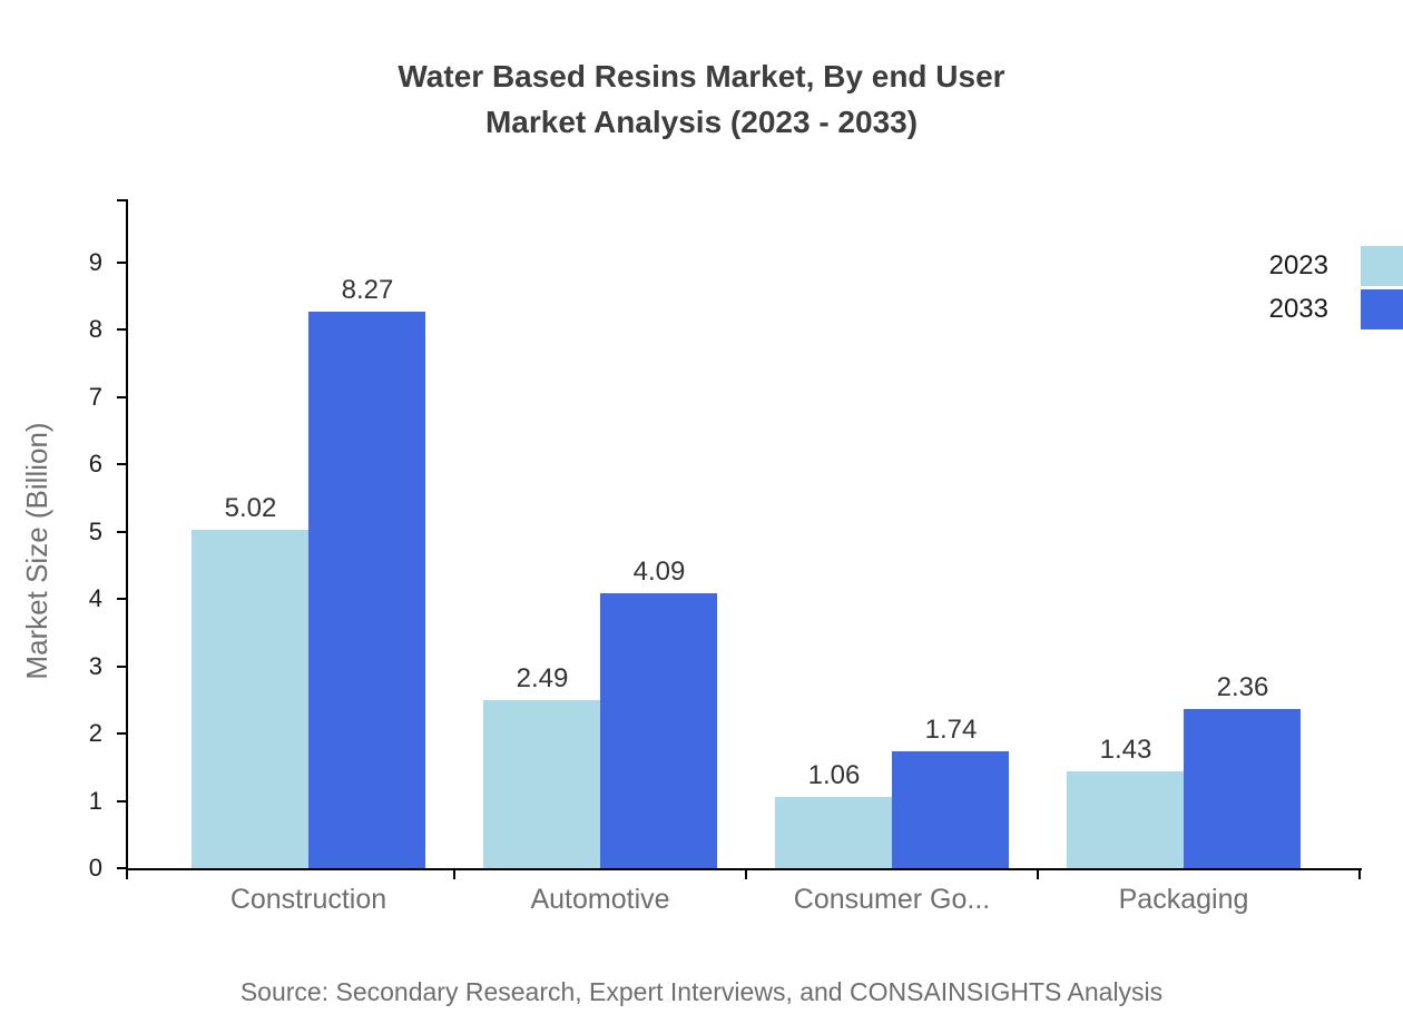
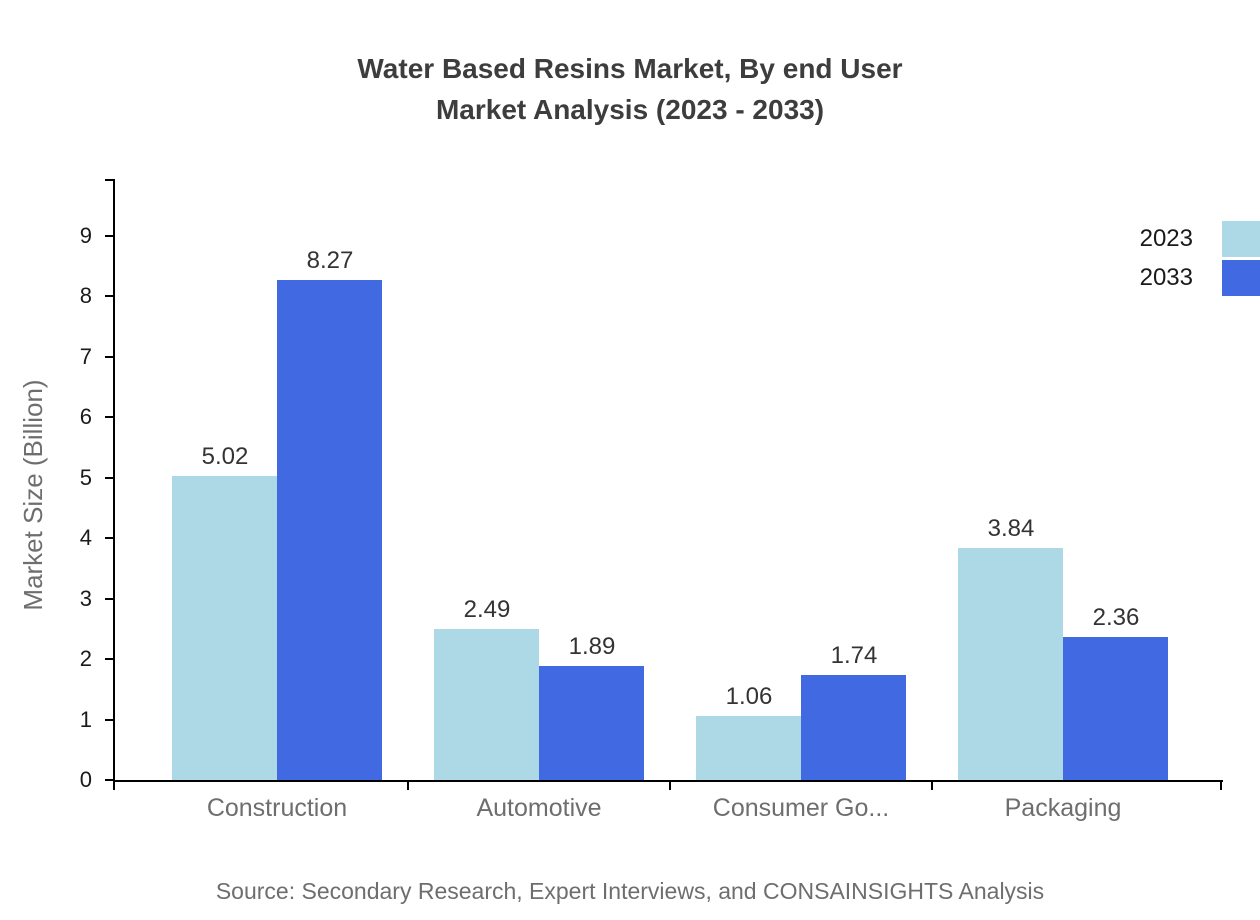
2033/Automotive: 4.09 -> 1.89
2023/Packaging: 1.43 -> 3.84
